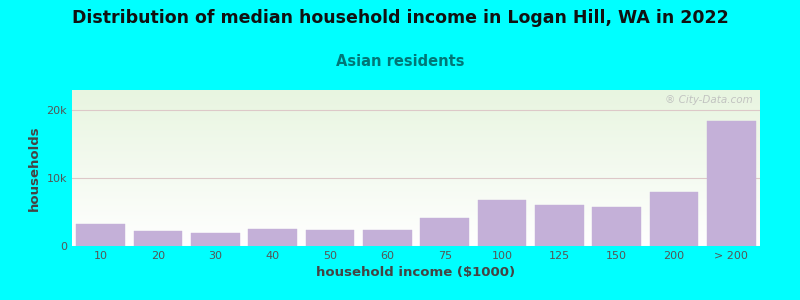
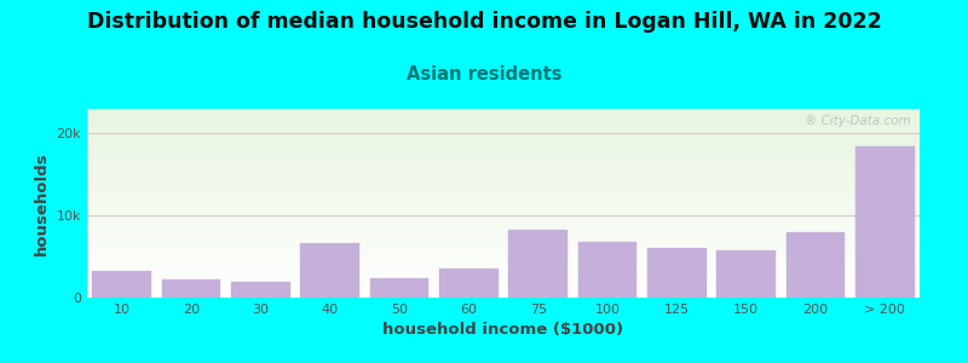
40: 2.5k -> 6.6k
60: 2.4k -> 3.6k
75: 4.2k -> 8.2k
